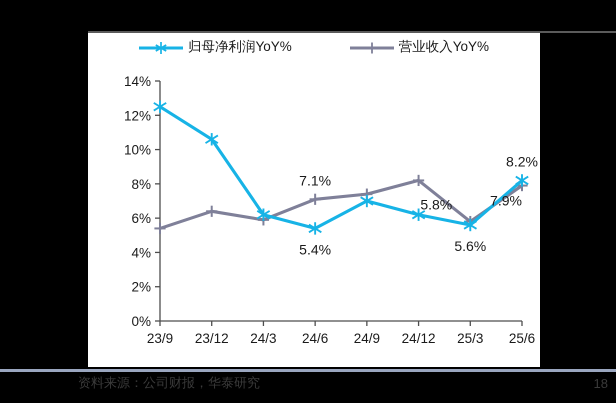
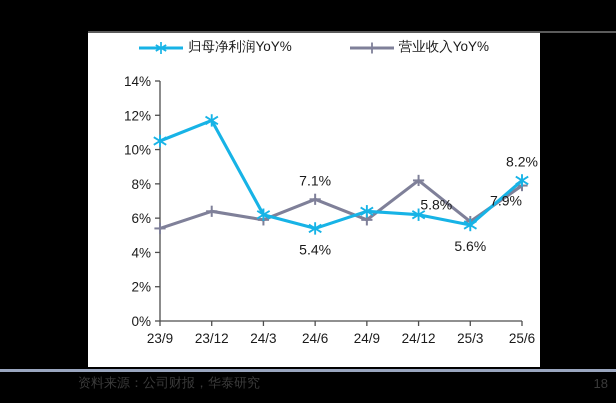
归母净利润YoY%/23/9: 12.5% -> 10.5%
归母净利润YoY%/23/12: 10.6% -> 11.7%
归母净利润YoY%/24/9: 7.0% -> 6.4%
营业收入YoY%/24/9: 7.4% -> 5.9%
